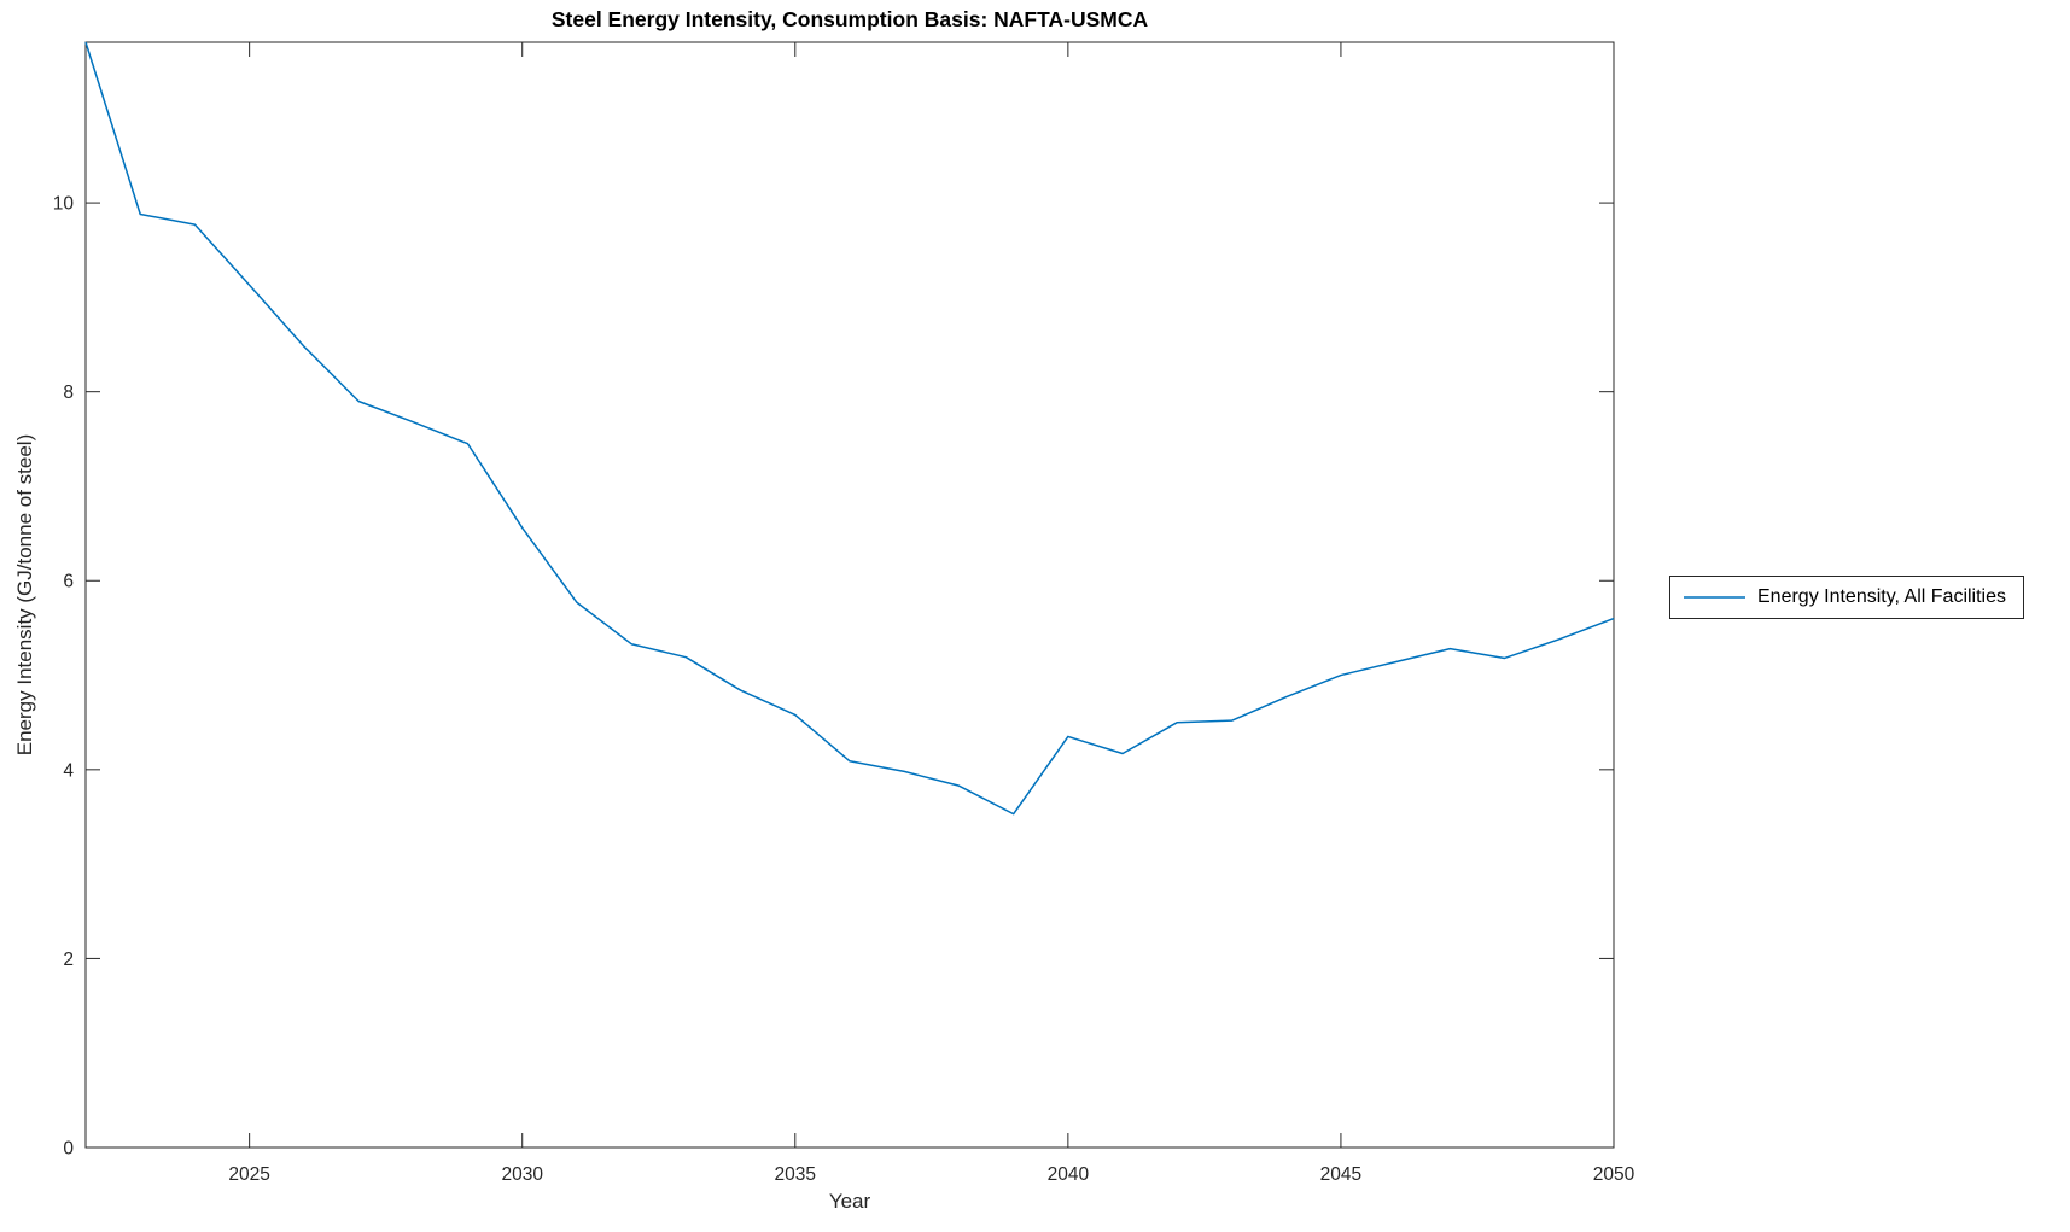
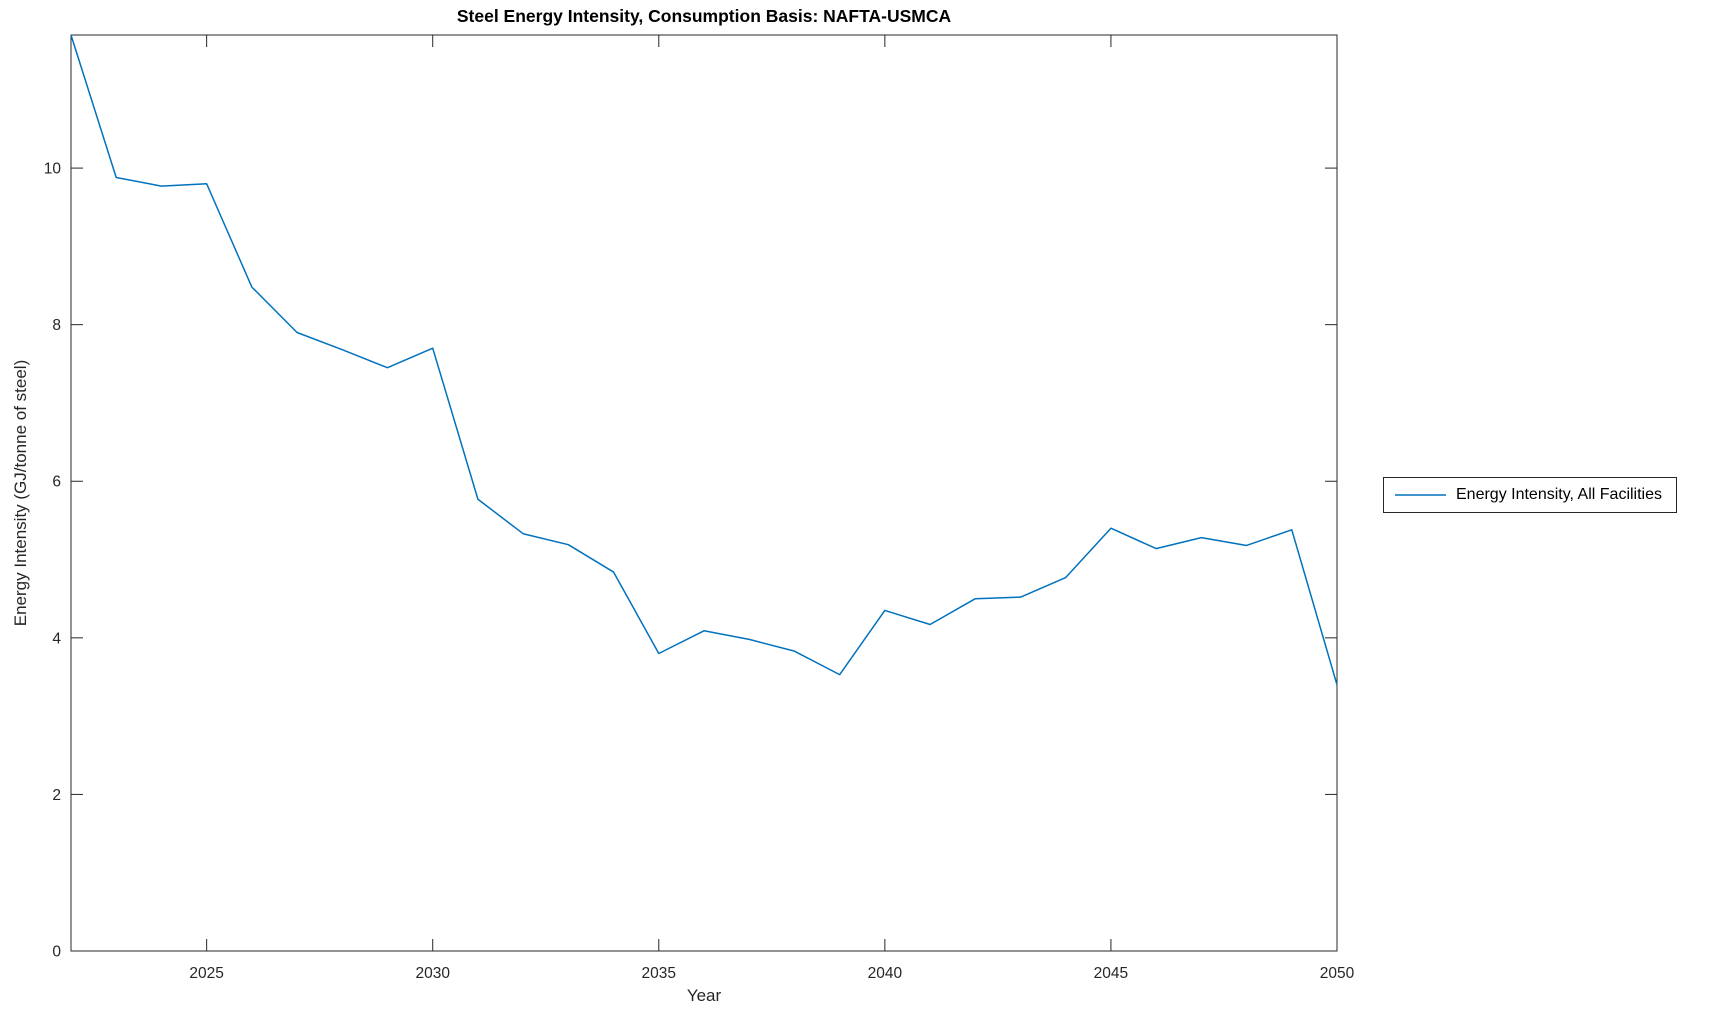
2025: 9.1 -> 9.8
2030: 6.6 -> 7.7
2035: 4.6 -> 3.8
2045: 5.0 -> 5.4
2050: 5.6 -> 3.4
